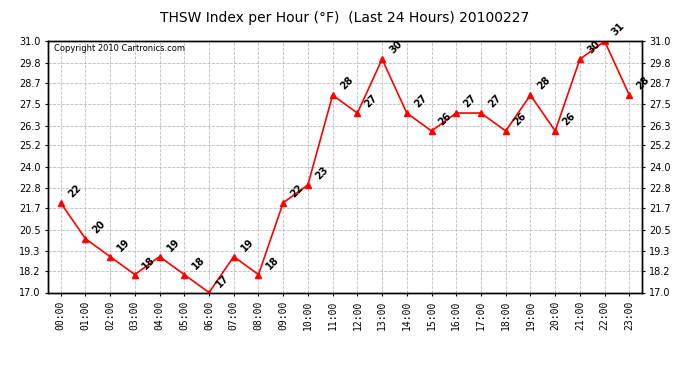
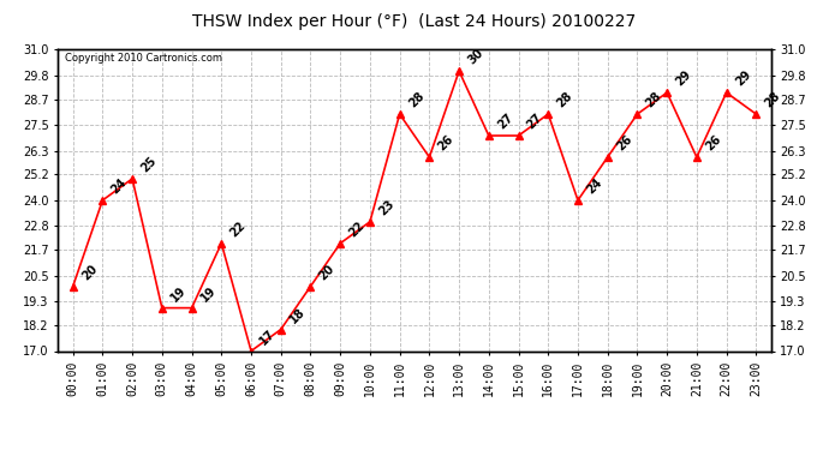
00:00: 22 -> 20
01:00: 20 -> 24
02:00: 19 -> 25
03:00: 18 -> 19
05:00: 18 -> 22
07:00: 19 -> 18
08:00: 18 -> 20
12:00: 27 -> 26
15:00: 26 -> 27
16:00: 27 -> 28
17:00: 27 -> 24
20:00: 26 -> 29
21:00: 30 -> 26
22:00: 31 -> 29
